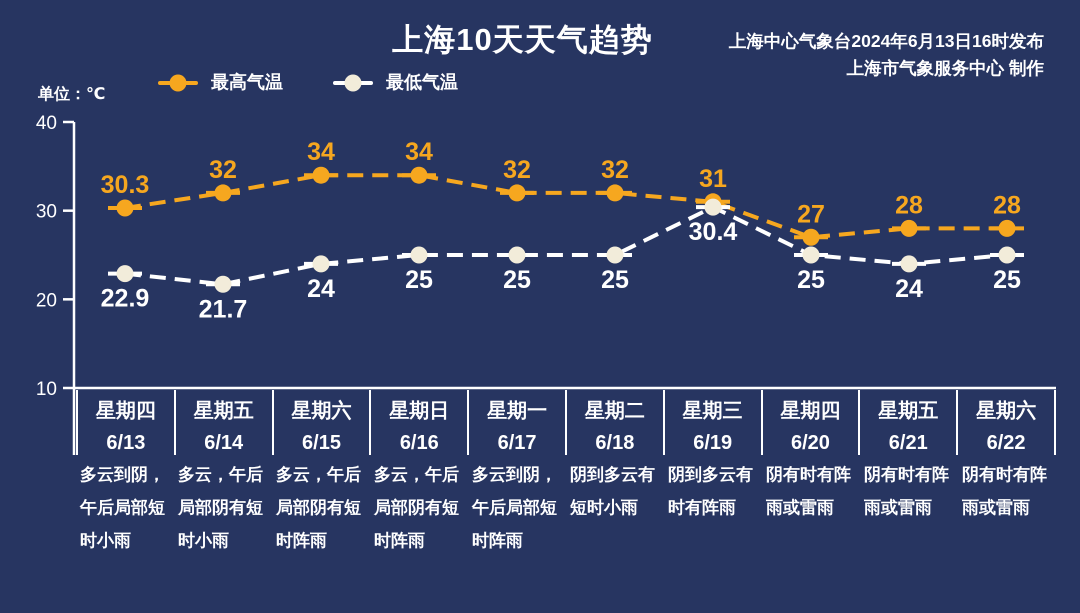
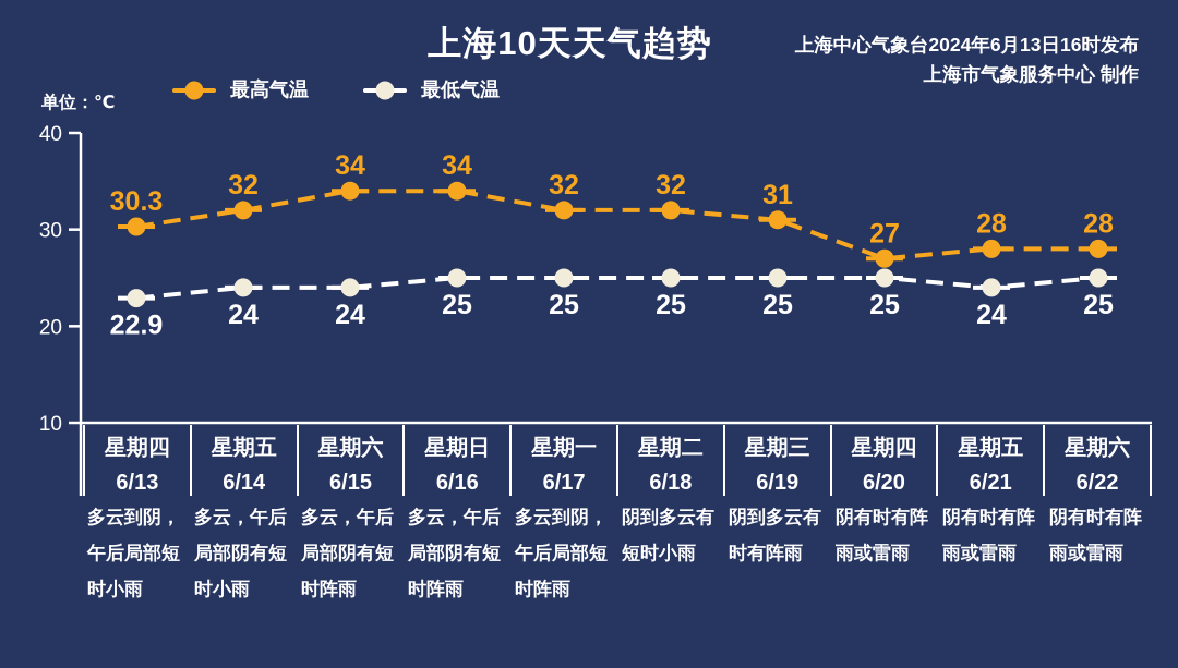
最低气温/星期五 6/14: 21.7 -> 24
最低气温/星期三 6/19: 30.4 -> 25
